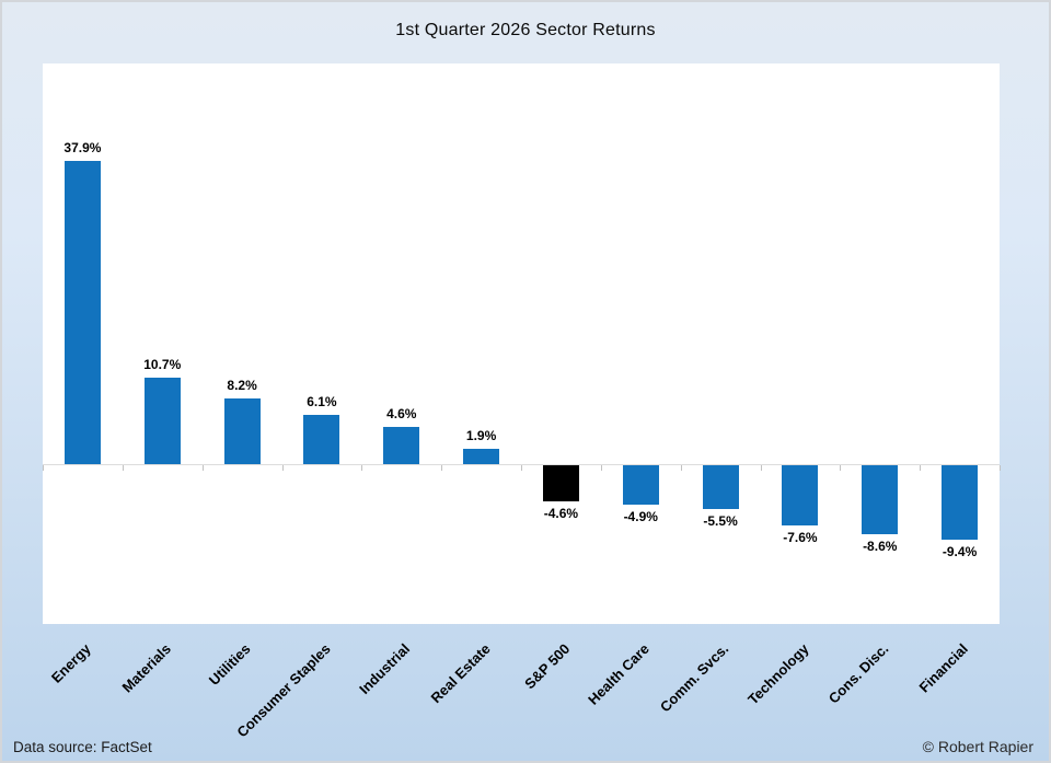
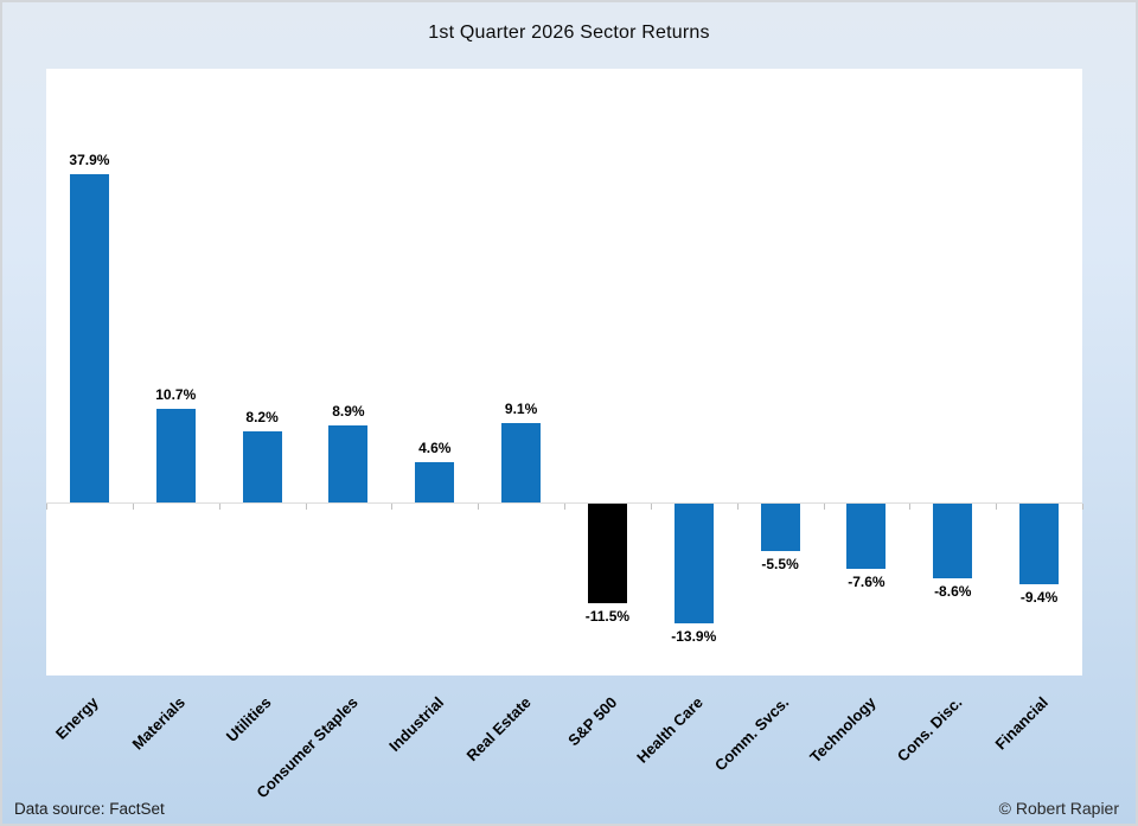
Consumer Staples: 6.1% -> 8.9%
Real Estate: 1.9% -> 9.1%
S&P 500: -4.6% -> -11.5%
Health Care: -4.9% -> -13.9%
